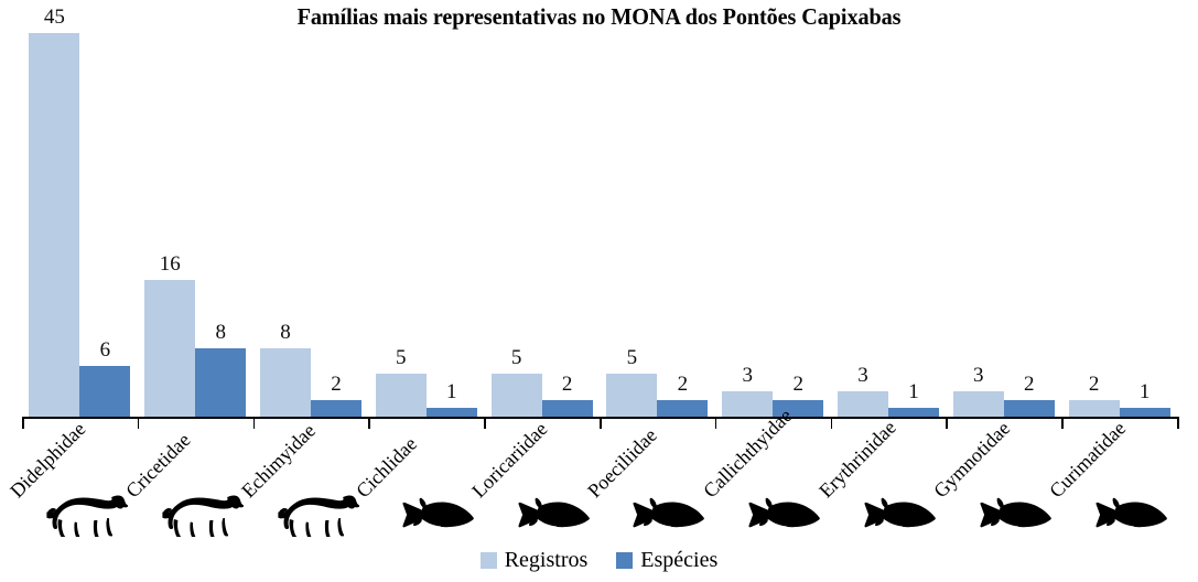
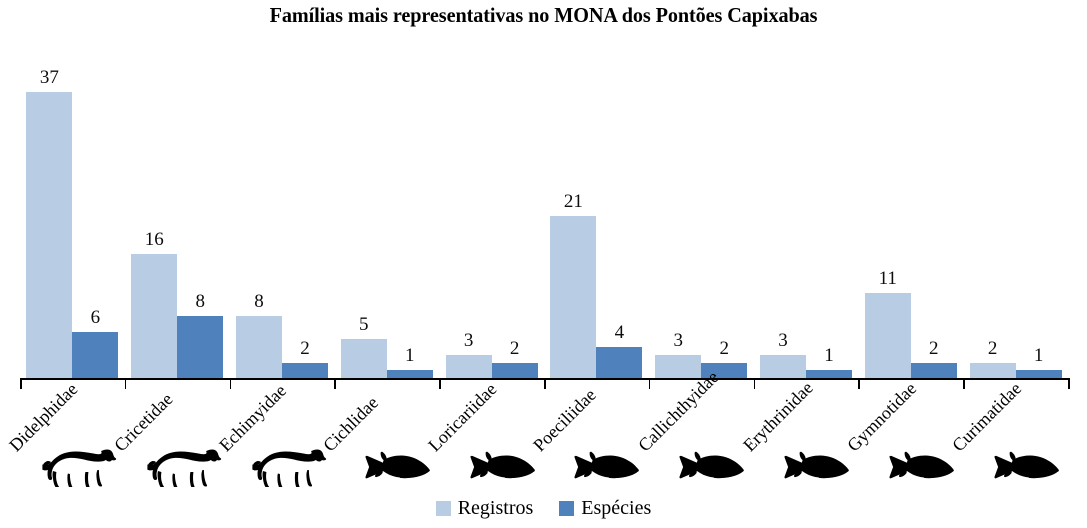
Registros/Didelphidae: 45 -> 37
Registros/Loricariidae: 5 -> 3
Registros/Poeciliidae: 5 -> 21
Espécies/Poeciliidae: 2 -> 4
Registros/Gymnotidae: 3 -> 11
